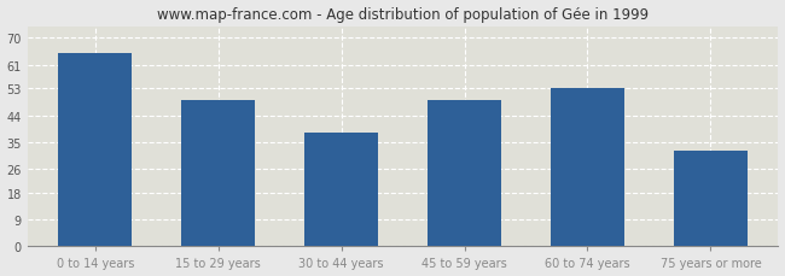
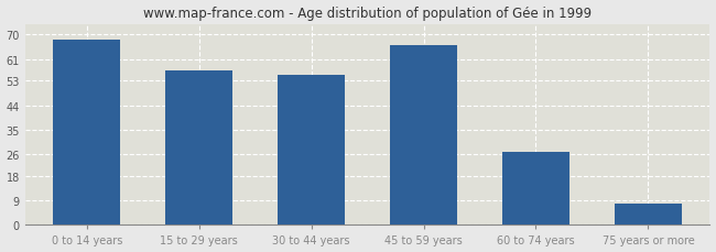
0 to 14 years: 65 -> 68
15 to 29 years: 49 -> 57
30 to 44 years: 38 -> 55
45 to 59 years: 49 -> 66
60 to 74 years: 53 -> 27
75 years or more: 32 -> 8
